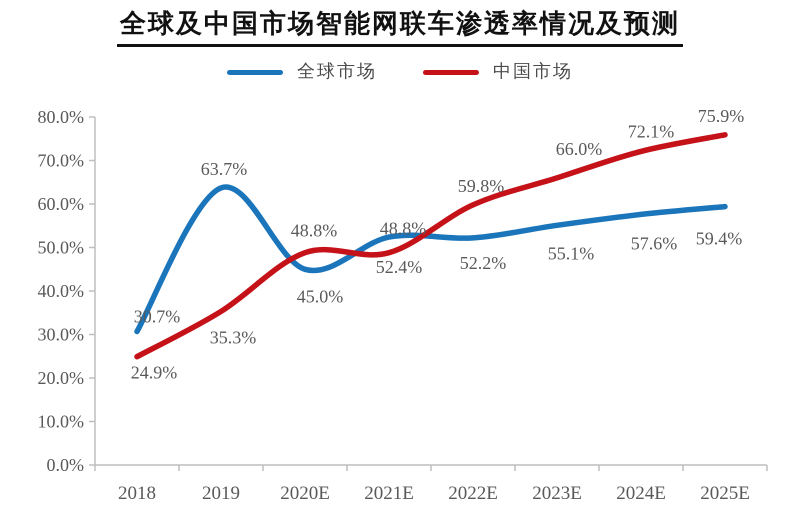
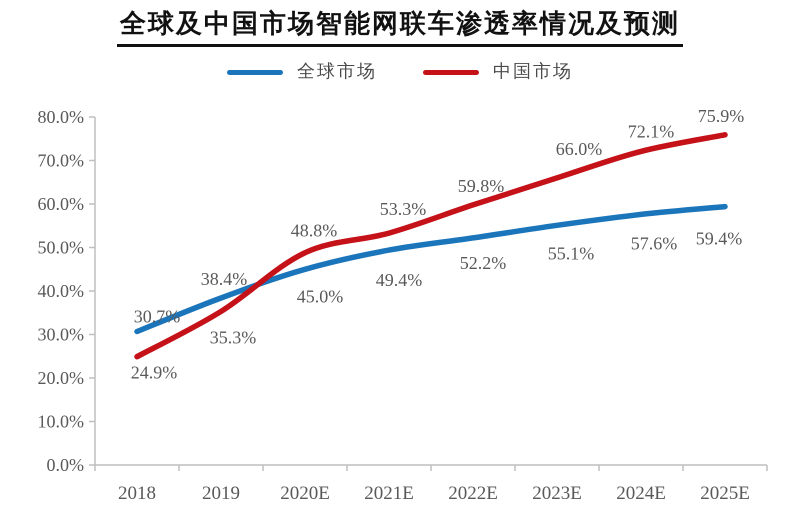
全球市场/2019: 63.7% -> 38.4%
全球市场/2021E: 52.4% -> 49.4%
中国市场/2021E: 48.8% -> 53.3%
